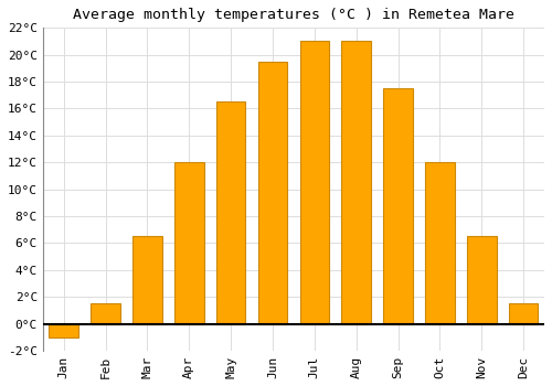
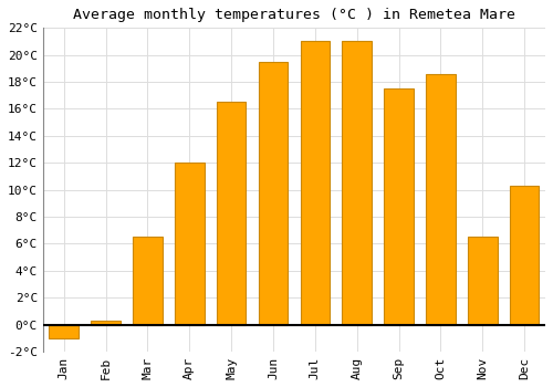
Feb: 1.5°C -> 0.3°C
Oct: 12.0°C -> 18.6°C
Dec: 1.5°C -> 10.3°C
